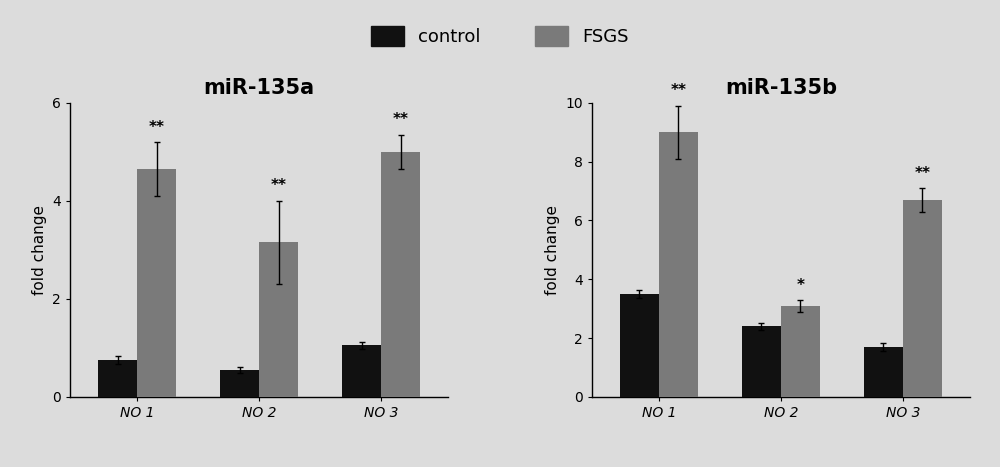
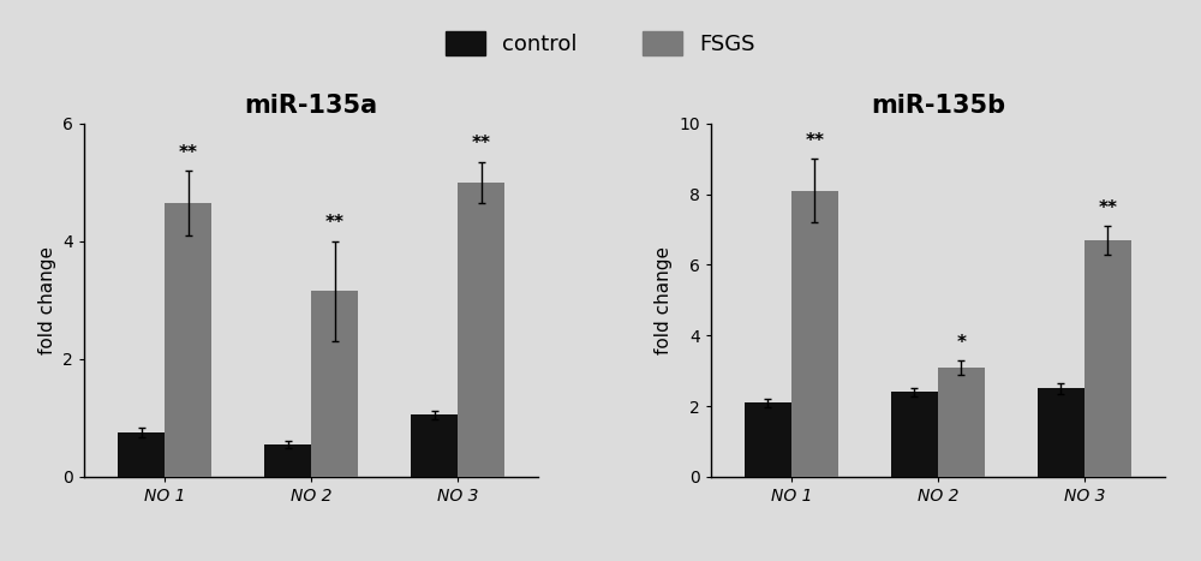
miR-135b/control/NO 1: 3.5 -> 2.1
miR-135b/FSGS/NO 1: 9.0 -> 8.1
miR-135b/control/NO 3: 1.7 -> 2.5
